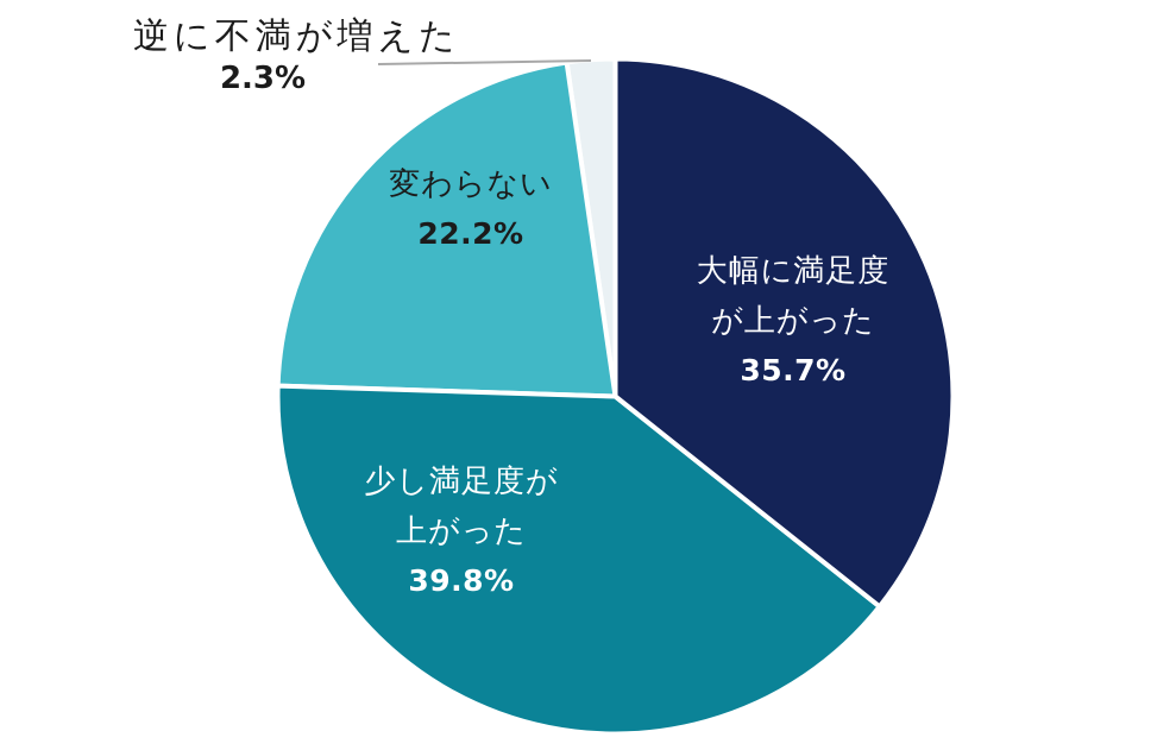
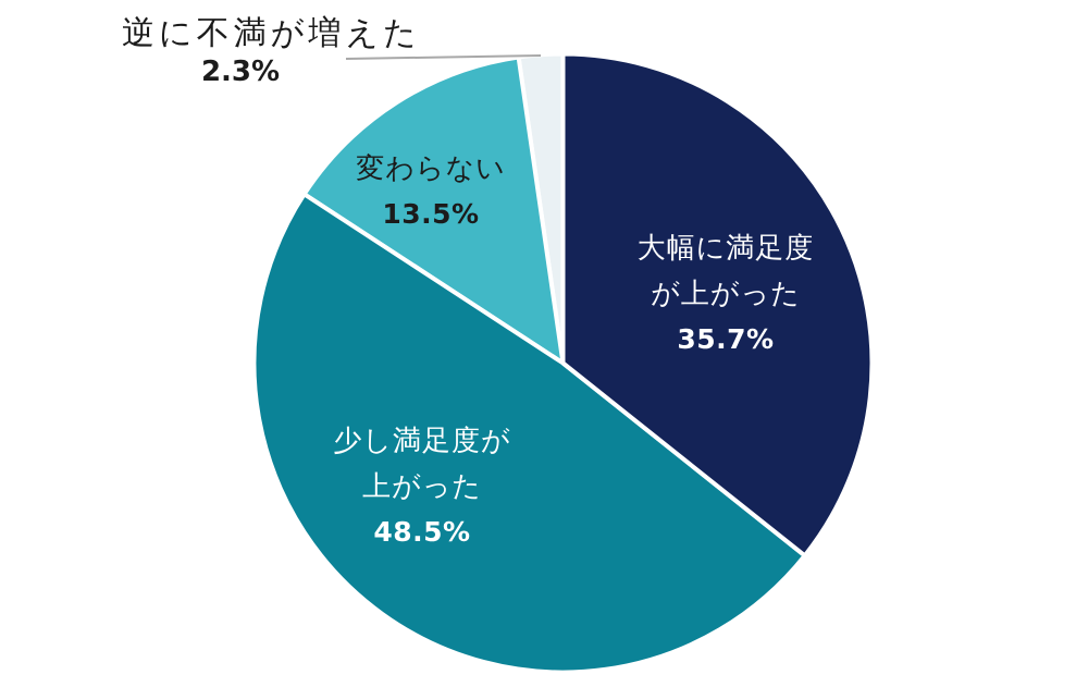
少し満足度が上がった: 39.8% -> 48.5%
変わらない: 22.2% -> 13.5%
